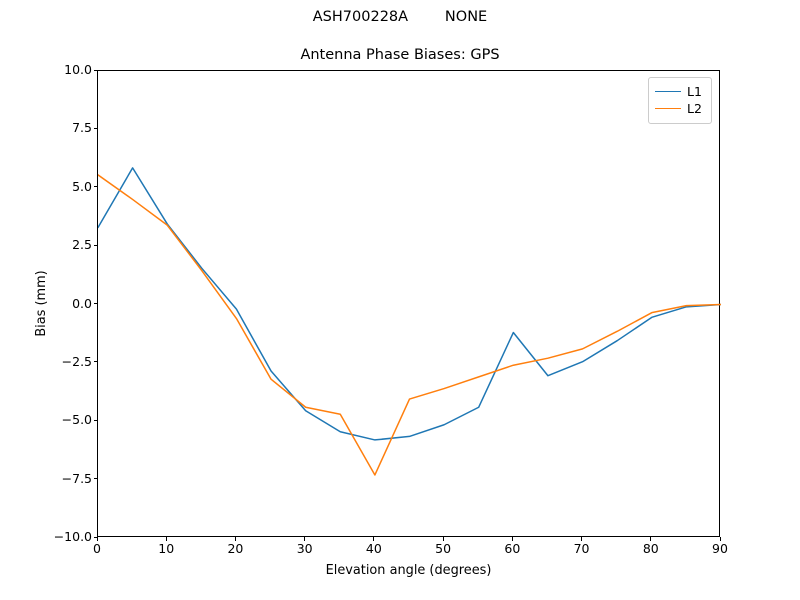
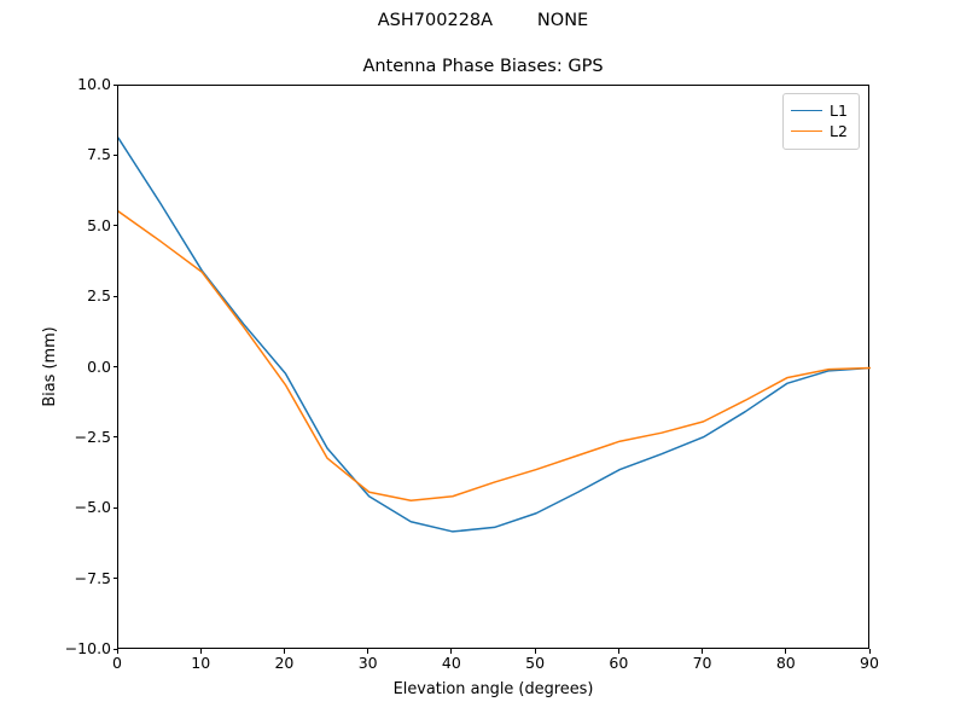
L1/0: 3.3 -> 8.2
L2/40: -7.3 -> -4.5
L1/60: -1.2 -> -3.6
